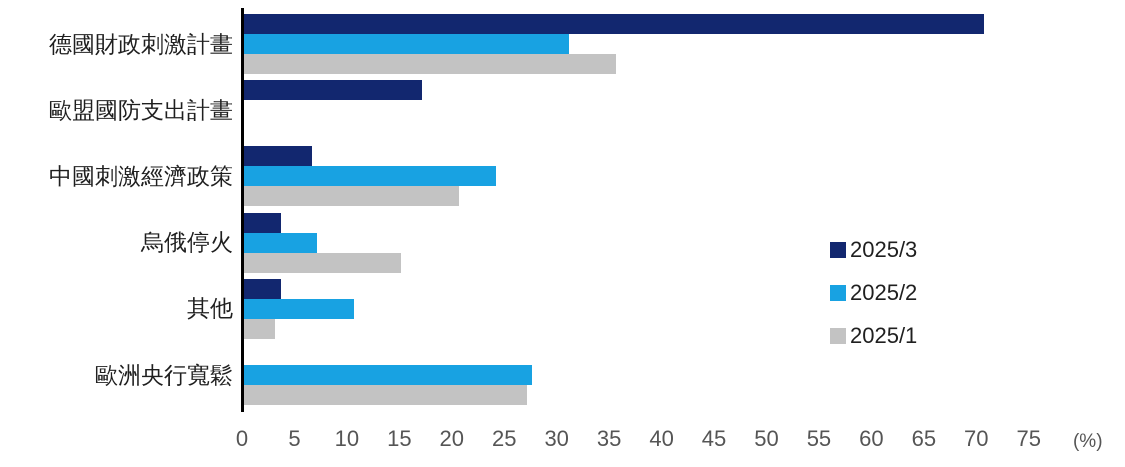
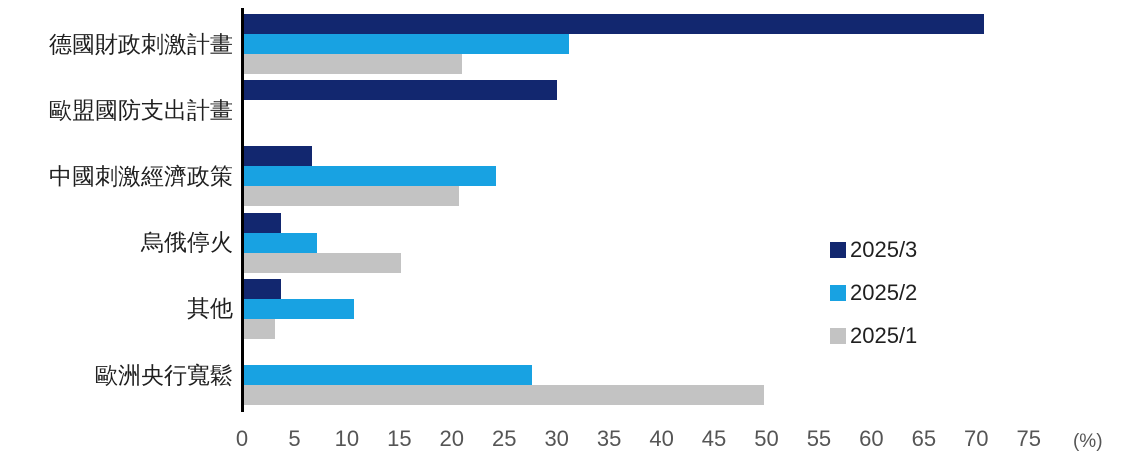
2025/1/德國財政刺激計畫: 35.5 -> 20.8
2025/3/歐盟國防支出計畫: 17.0 -> 29.8
2025/1/歐洲央行寬鬆: 27.0 -> 49.6
